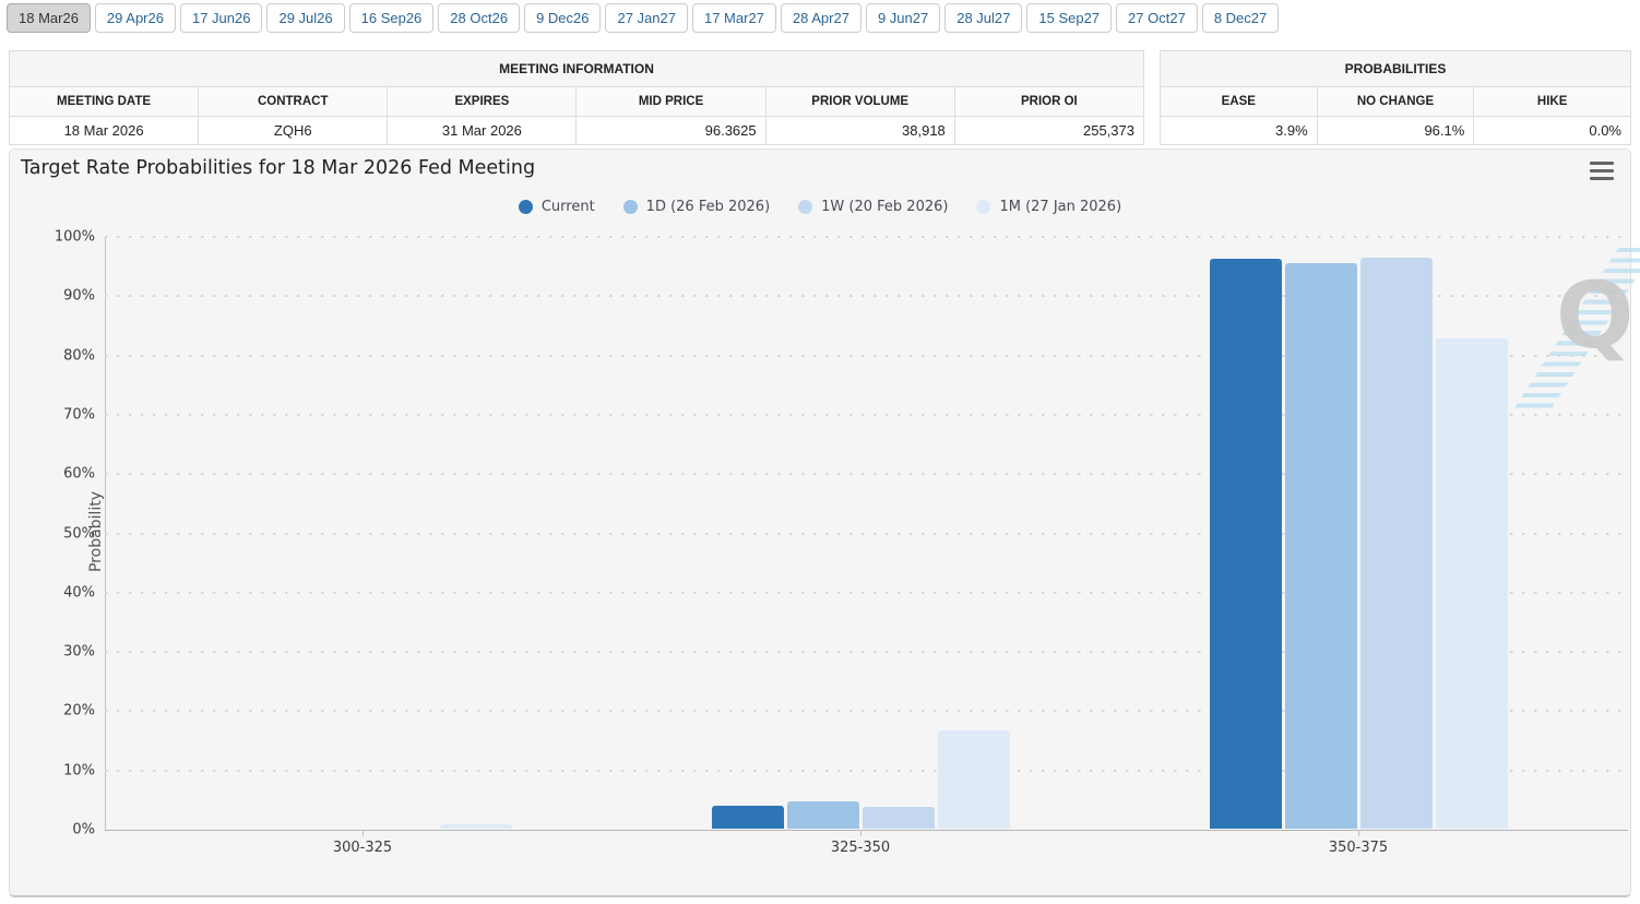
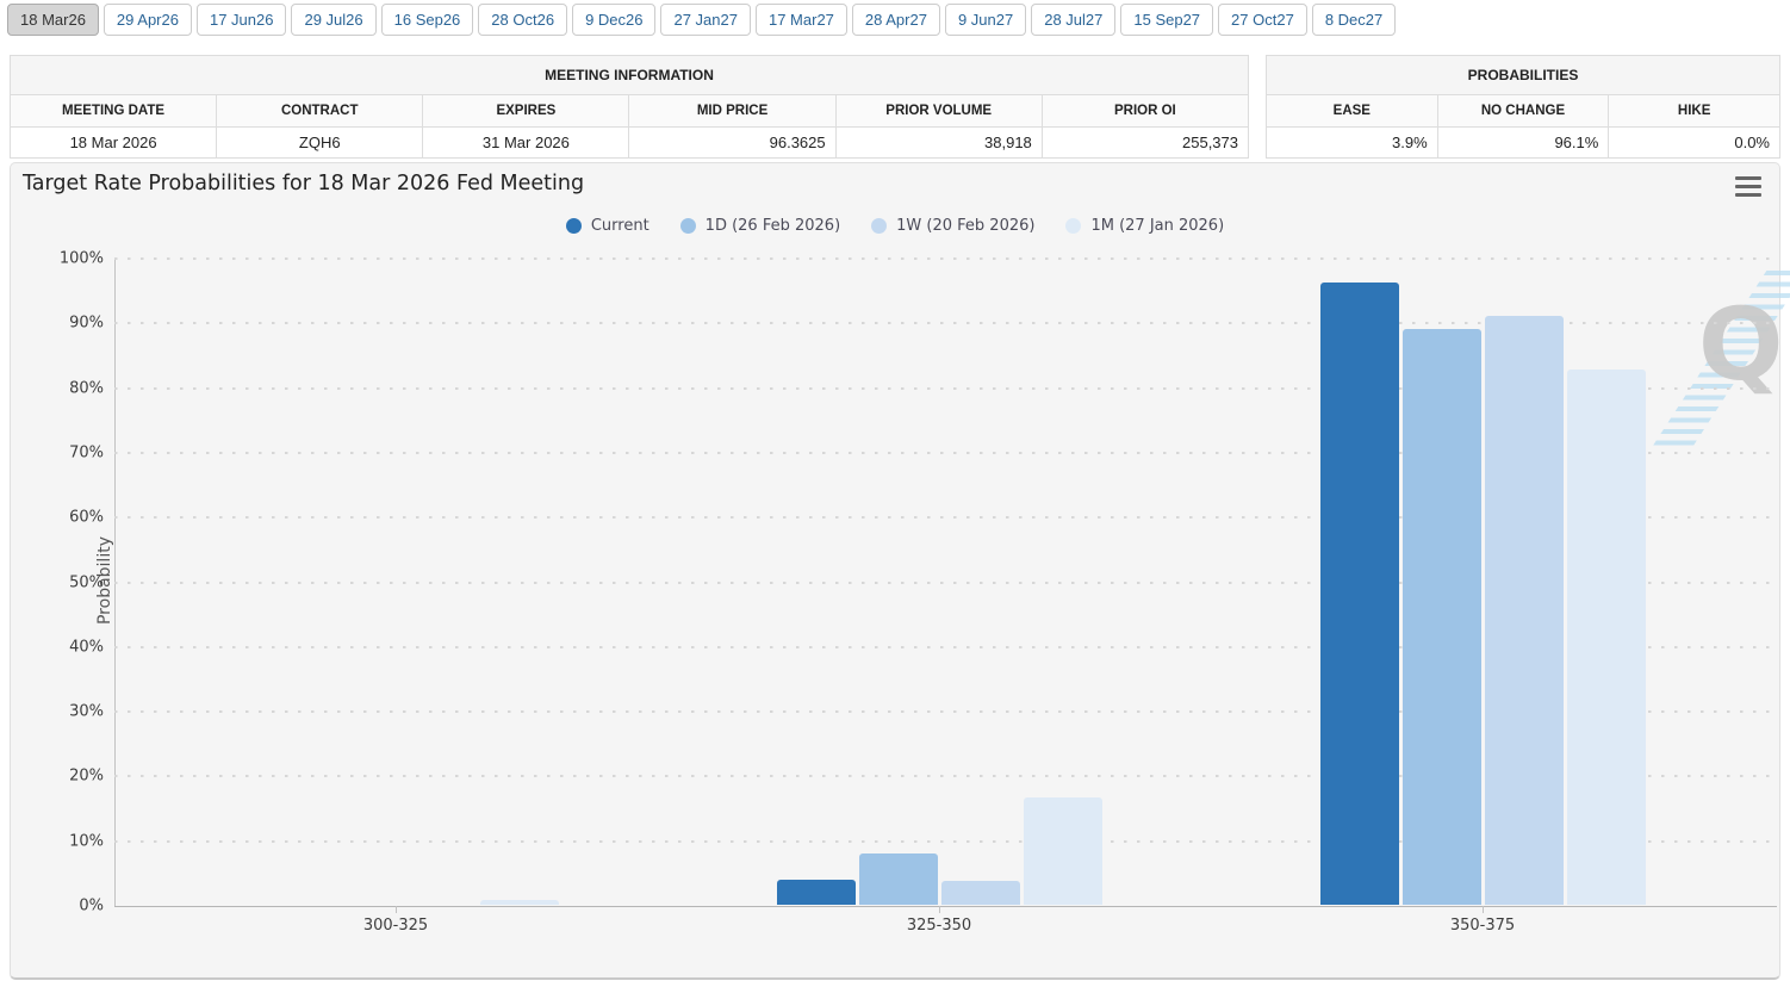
1D (26 Feb 2026)/325-350: 5% -> 8%
1D (26 Feb 2026)/350-375: 95% -> 89%
1W (20 Feb 2026)/350-375: 96% -> 91%
